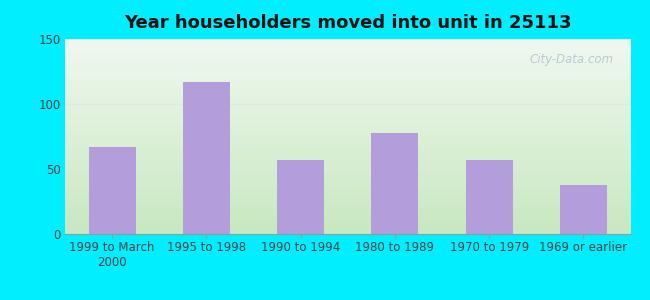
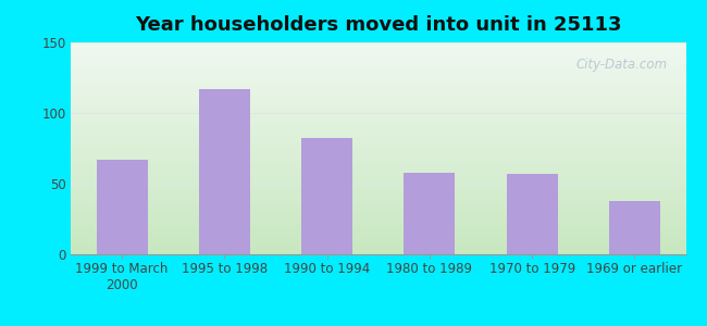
1990 to 1994: 57 -> 82
1980 to 1989: 78 -> 58
